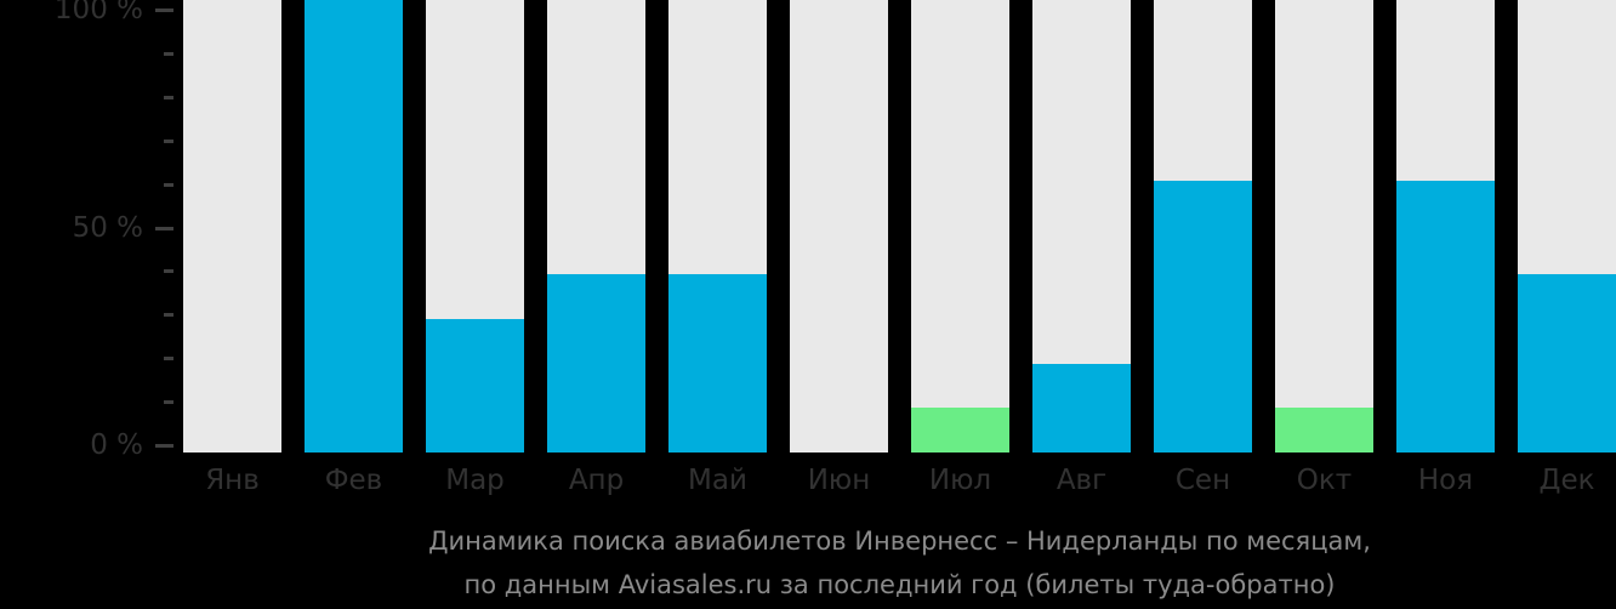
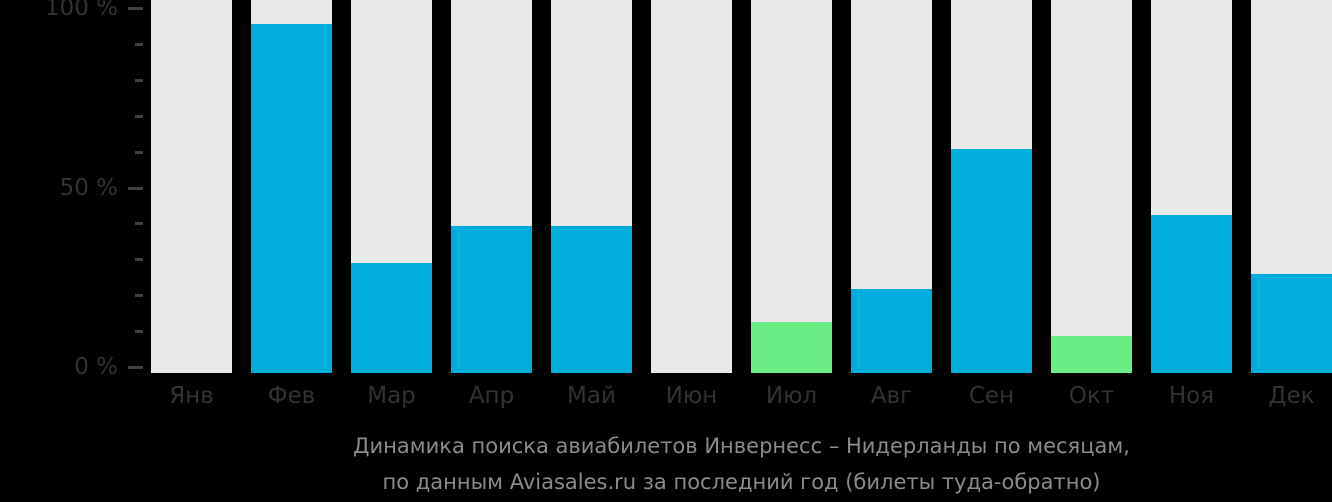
Фев: 100% -> 95%
Июл: 10% -> 14%
Авг: 20% -> 23%
Ноя: 61% -> 43%
Дек: 40% -> 27%
